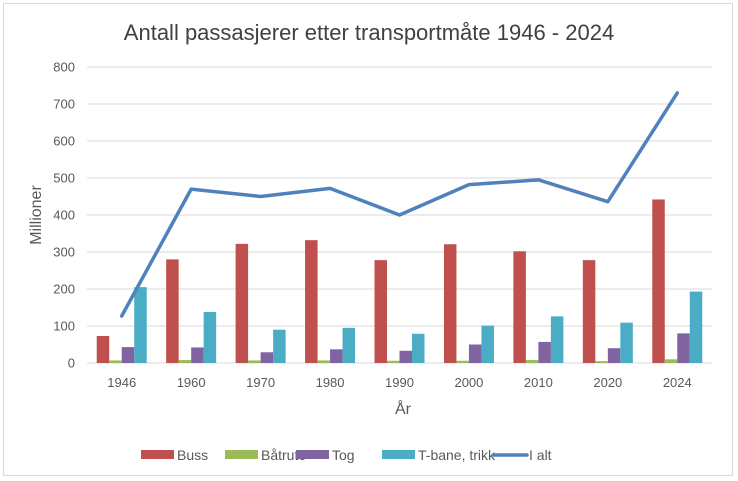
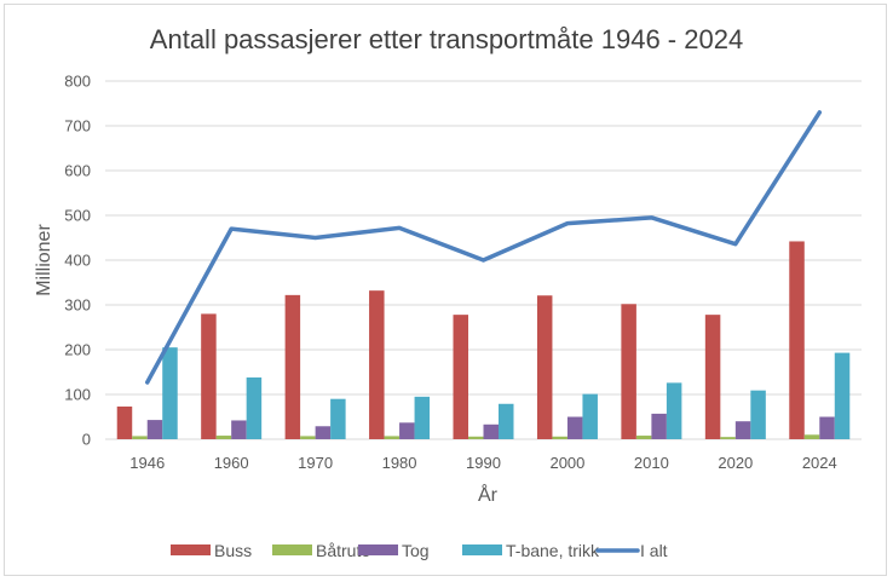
Tog/2024: 80 -> 50
